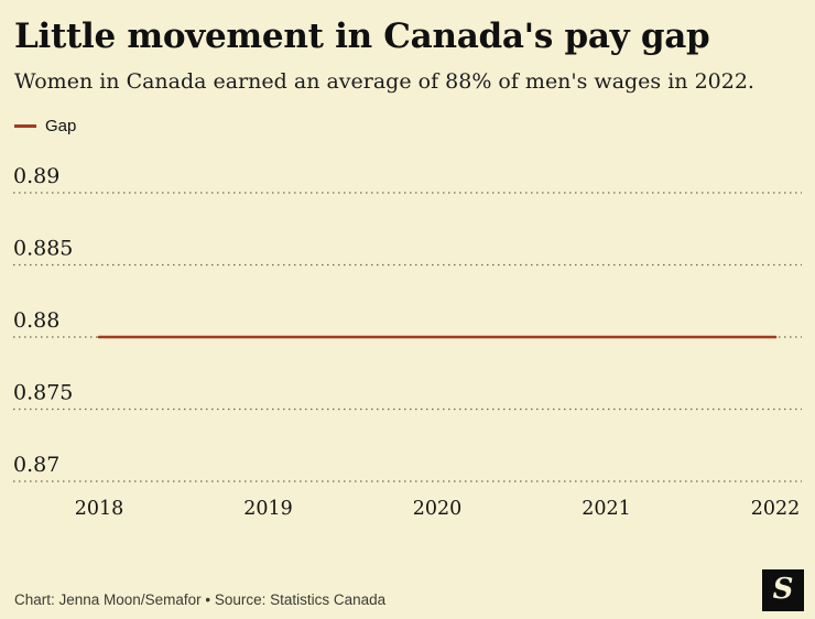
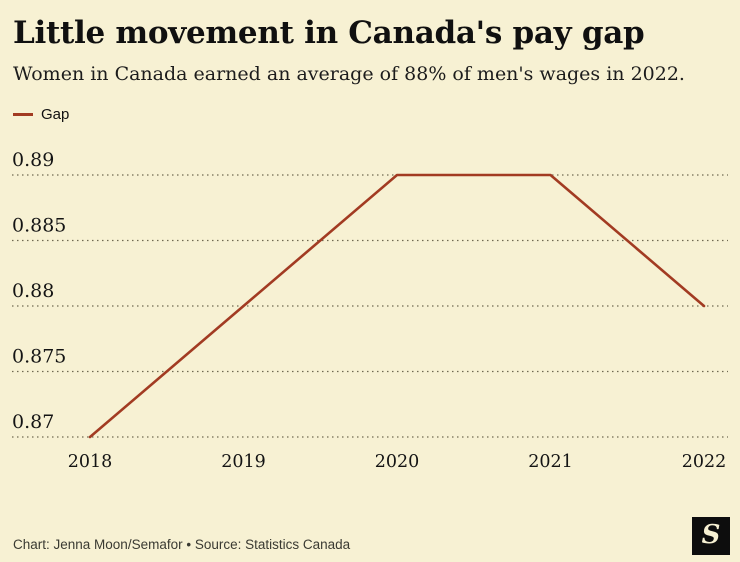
2018: 0.88 -> 0.87
2020: 0.88 -> 0.89
2021: 0.88 -> 0.89
